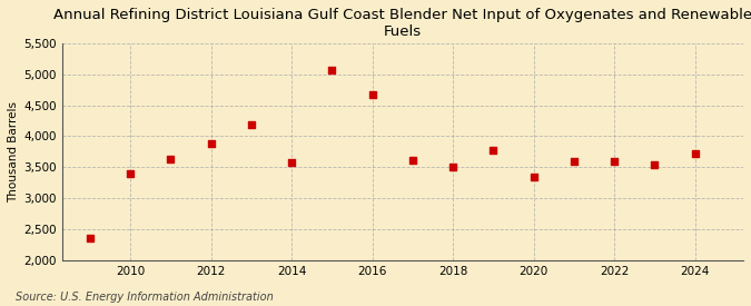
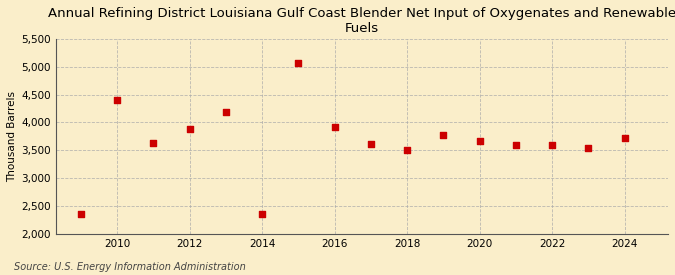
2010: 3,400 -> 4,400
2014: 3,570 -> 2,360
2016: 4,680 -> 3,920
2020: 3,340 -> 3,660
